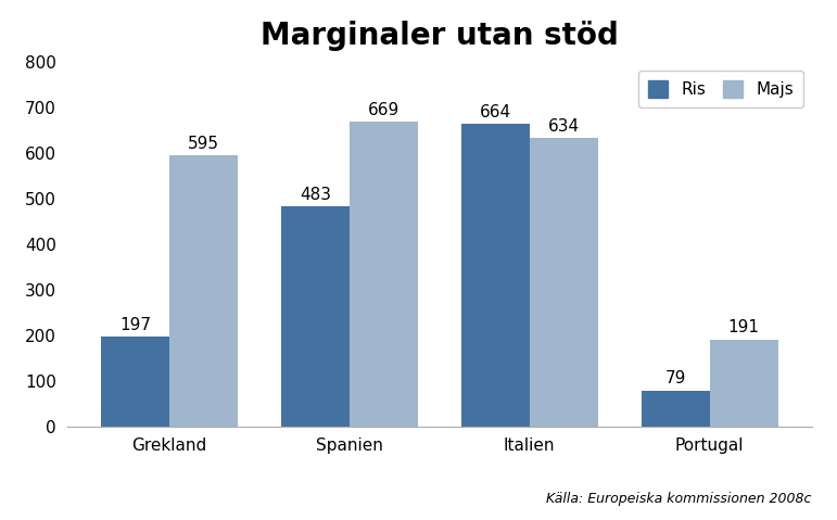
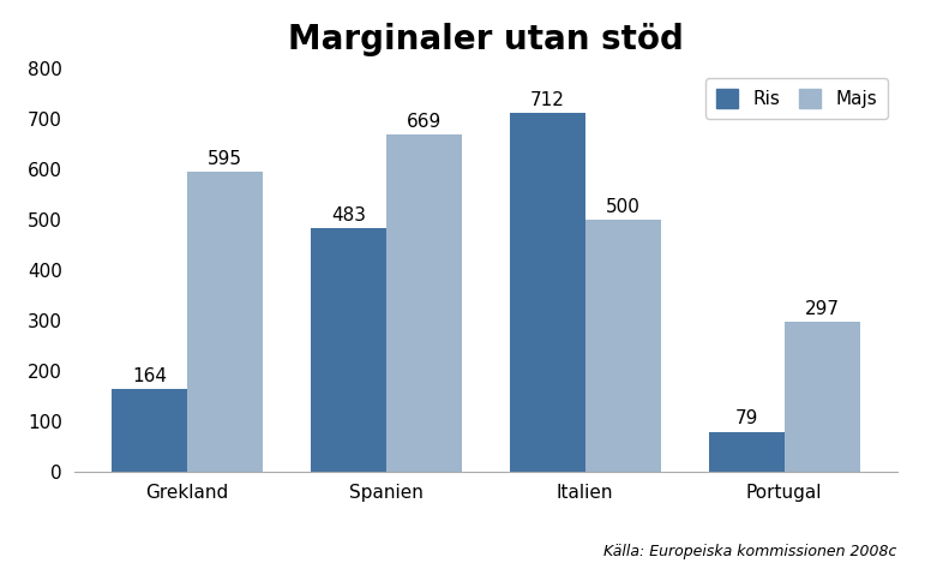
Ris/Grekland: 197 -> 164
Ris/Italien: 664 -> 712
Majs/Italien: 634 -> 500
Majs/Portugal: 191 -> 297
